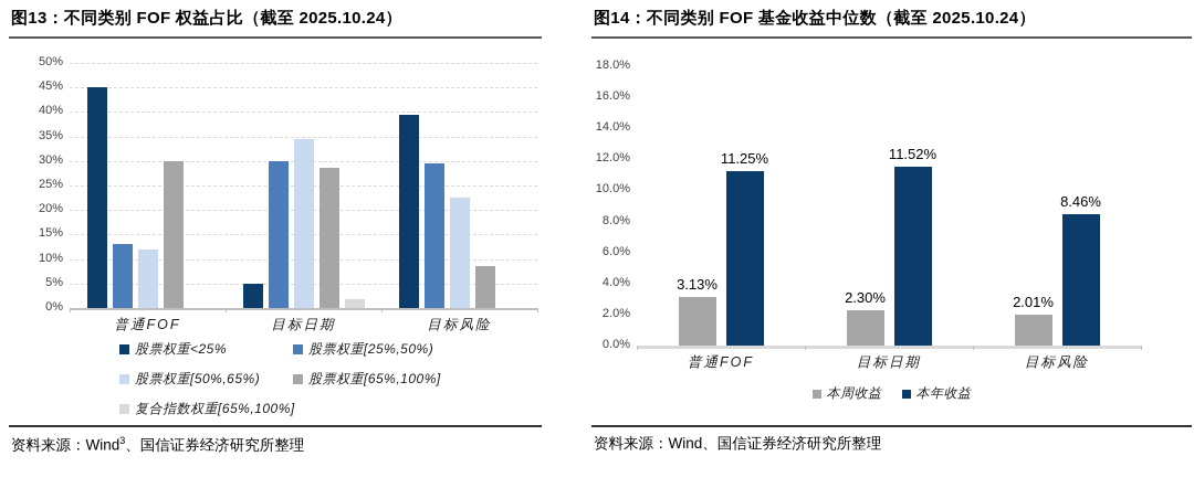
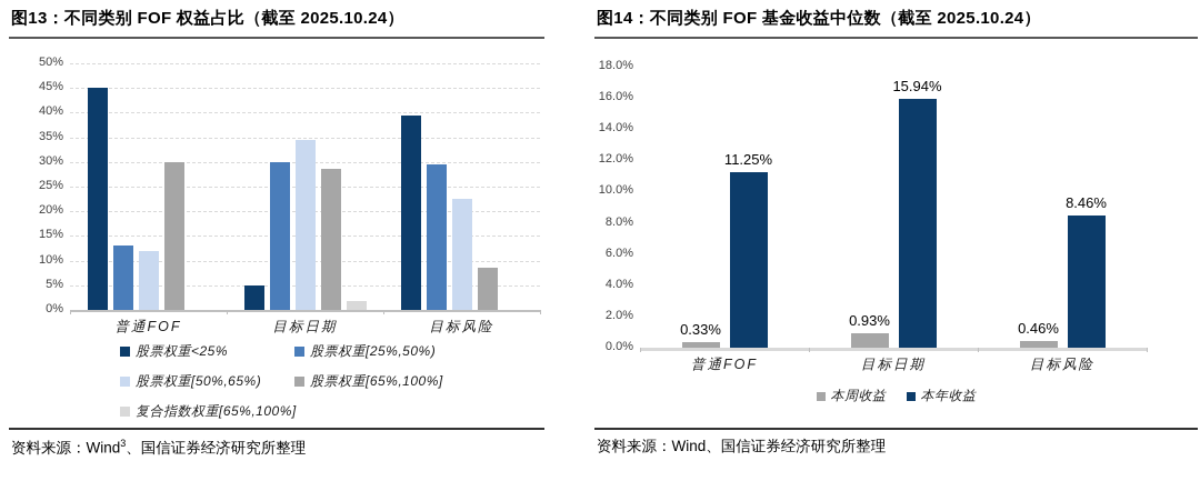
图14：不同类别 FOF 基金收益中位数（截至 2025.10.24）/本周收益/普通FOF: 3.13% -> 0.33%
图14：不同类别 FOF 基金收益中位数（截至 2025.10.24）/本周收益/目标日期: 2.30% -> 0.93%
图14：不同类别 FOF 基金收益中位数（截至 2025.10.24）/本年收益/目标日期: 11.52% -> 15.94%
图14：不同类别 FOF 基金收益中位数（截至 2025.10.24）/本周收益/目标风险: 2.01% -> 0.46%
